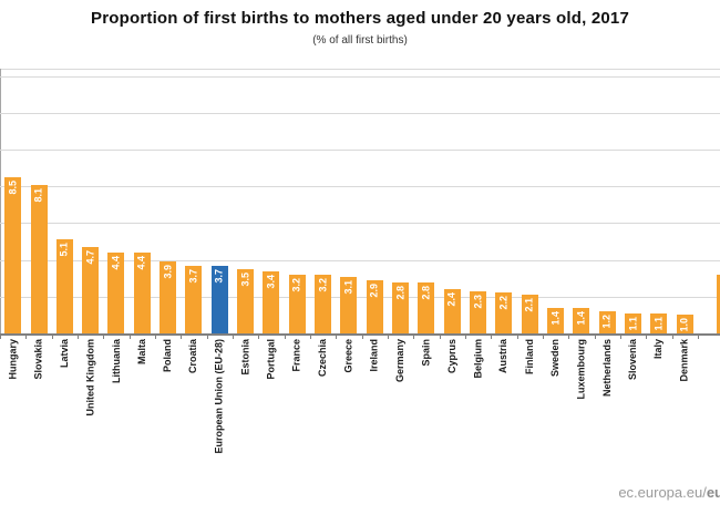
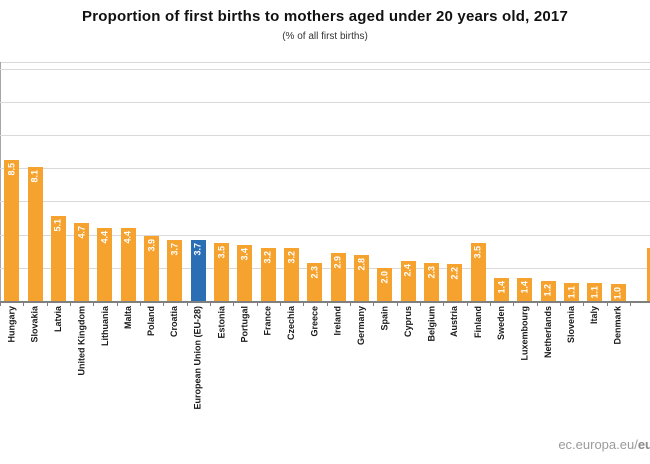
Greece: 3.1 -> 2.3
Spain: 2.8 -> 2.0
Finland: 2.1 -> 3.5
